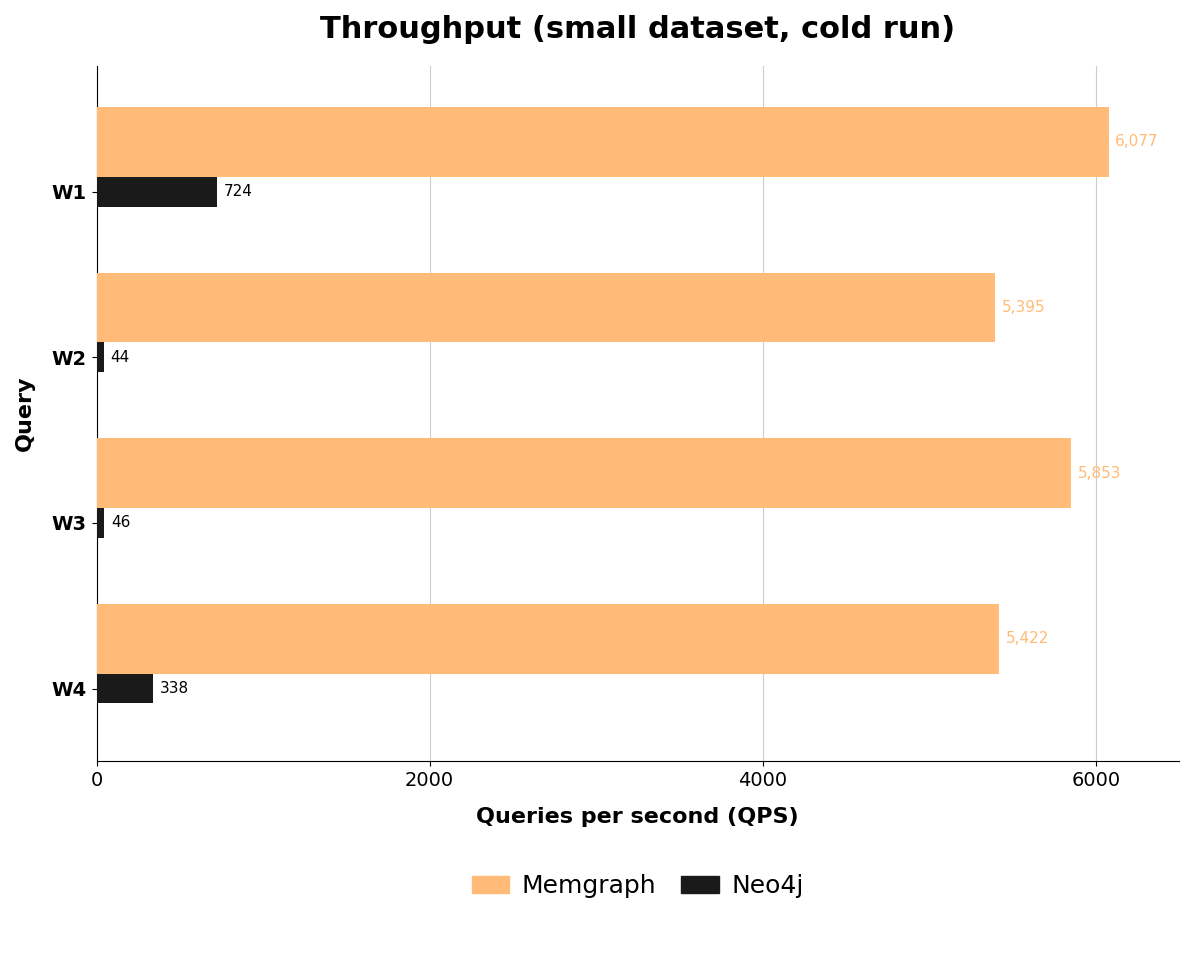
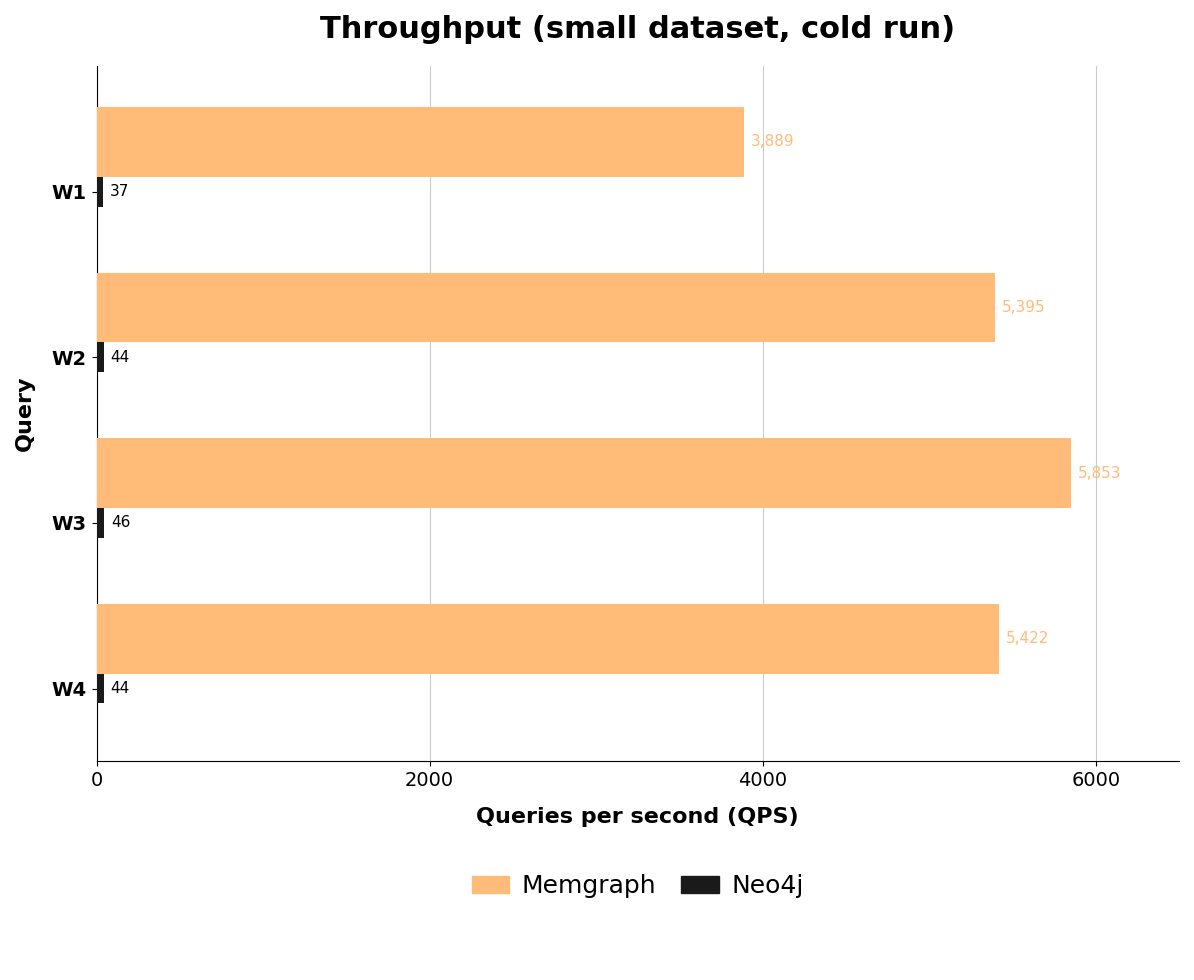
Memgraph/W1: 6,077 -> 3,889
Neo4j/W1: 724 -> 37
Neo4j/W4: 338 -> 44
